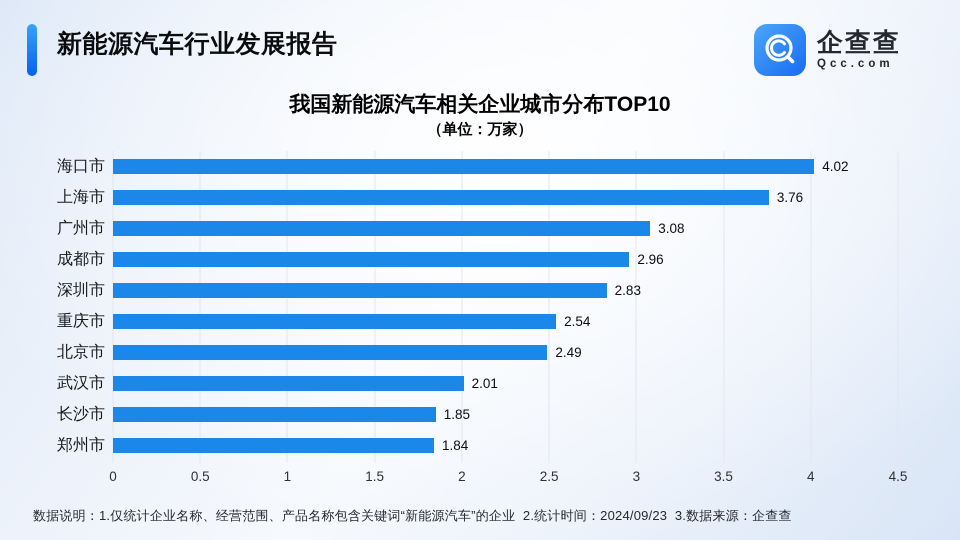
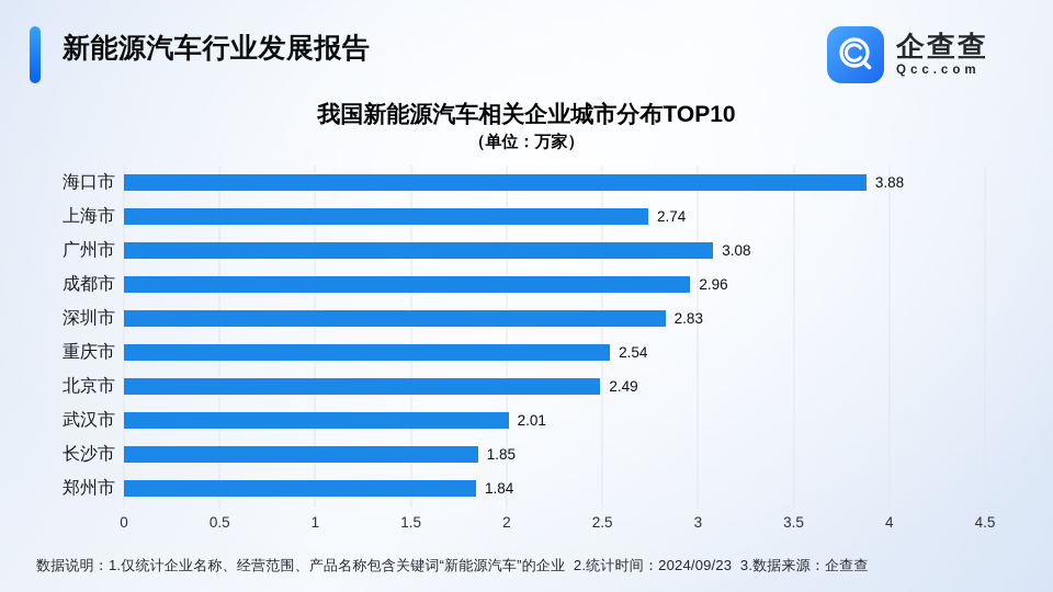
海口市: 4.02 -> 3.88
上海市: 3.76 -> 2.74
